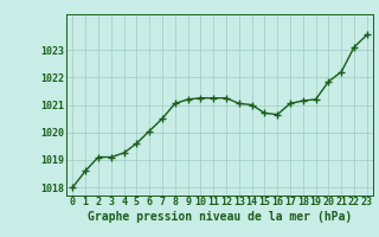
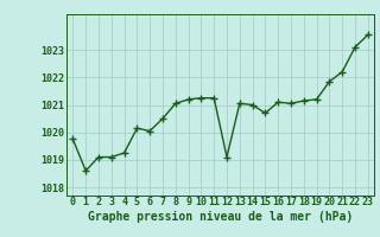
0: 1018.00 -> 1019.75
5: 1019.60 -> 1020.15
12: 1021.25 -> 1019.10
16: 1020.65 -> 1021.10
